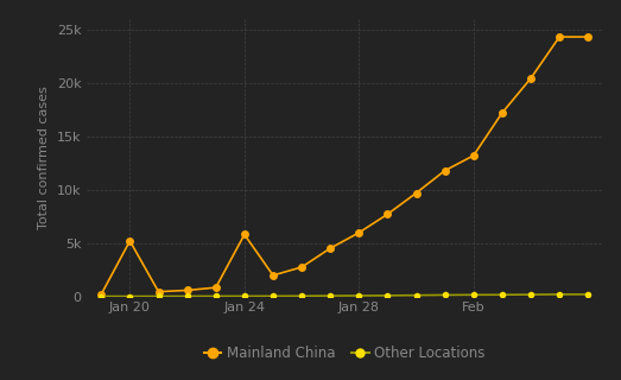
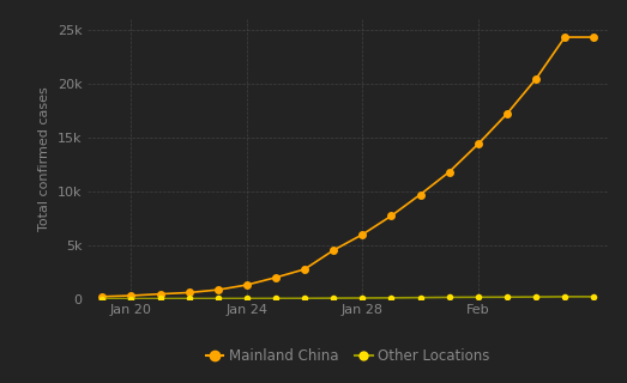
Mainland China/Jan 20: 5.2k -> 0.3k
Mainland China/Jan 24: 5.8k -> 1.3k
Mainland China/Feb: 13.2k -> 14.4k
